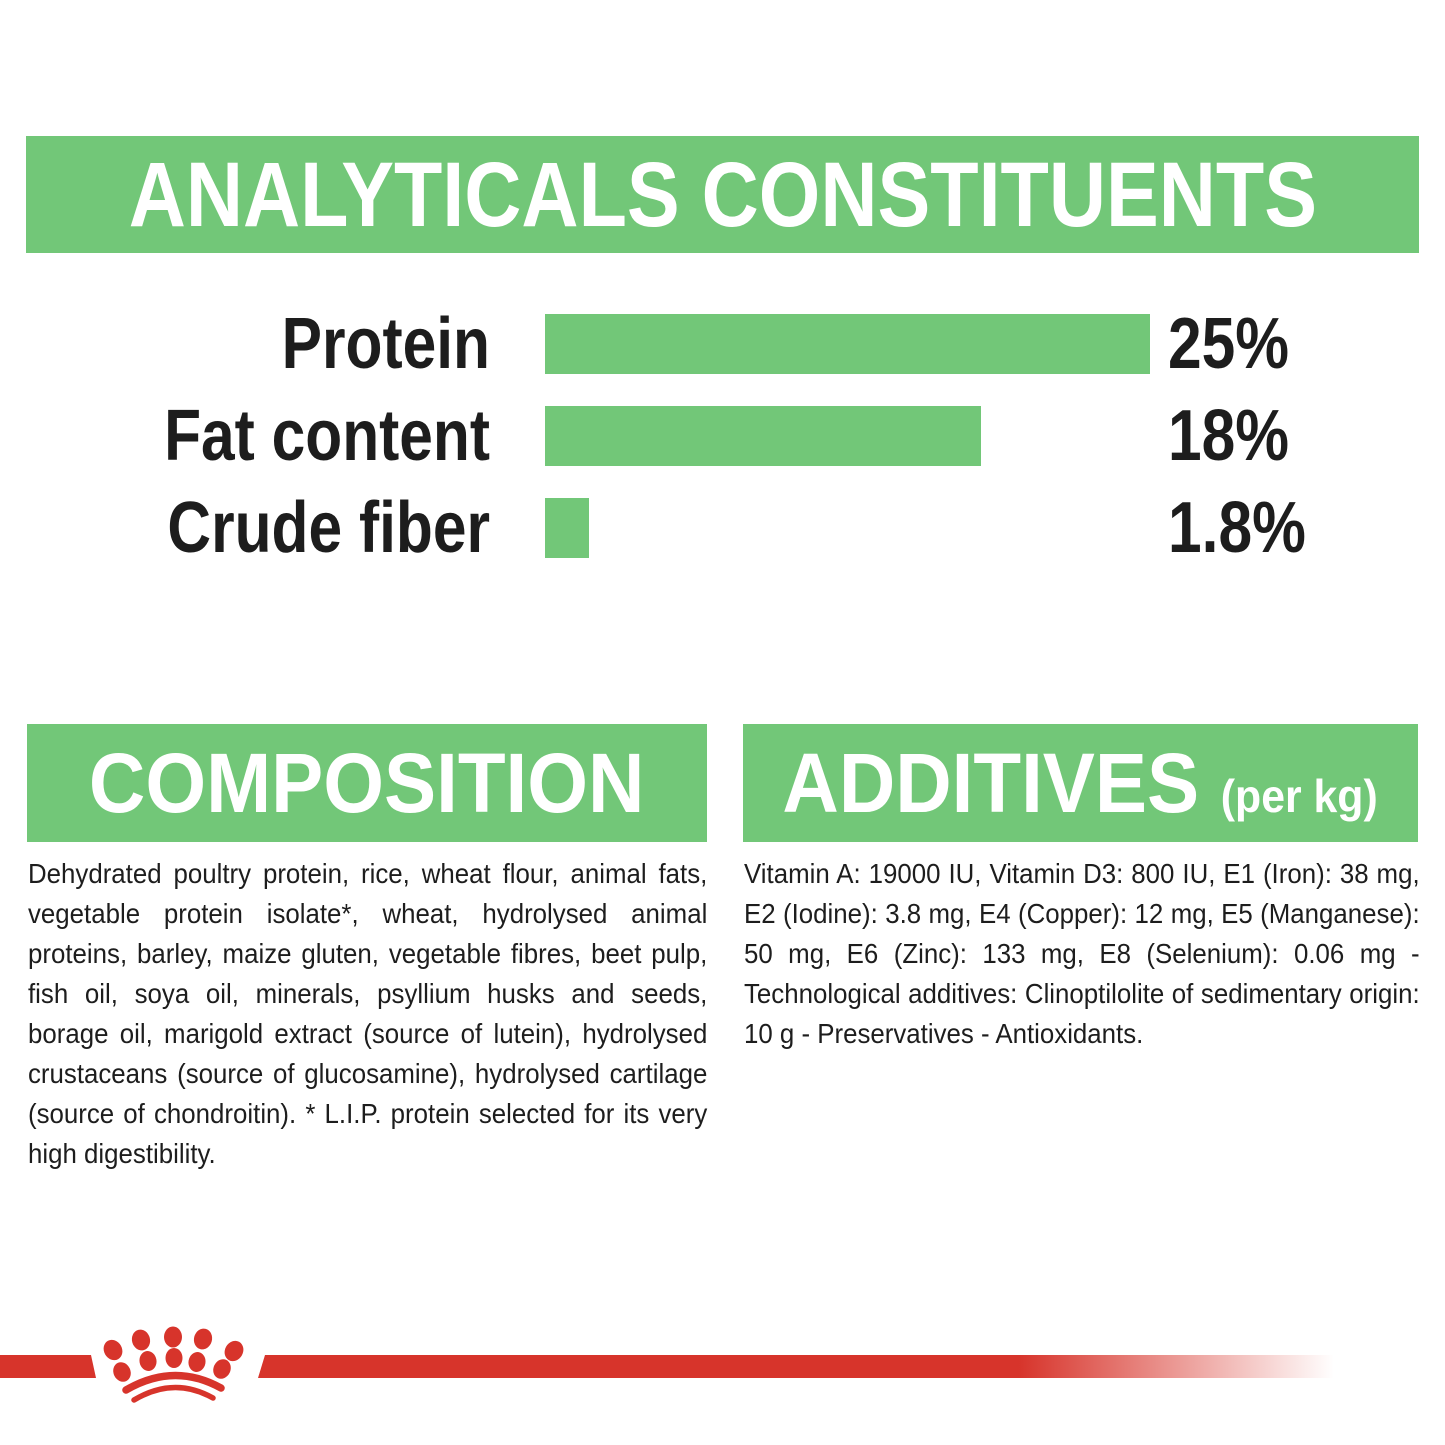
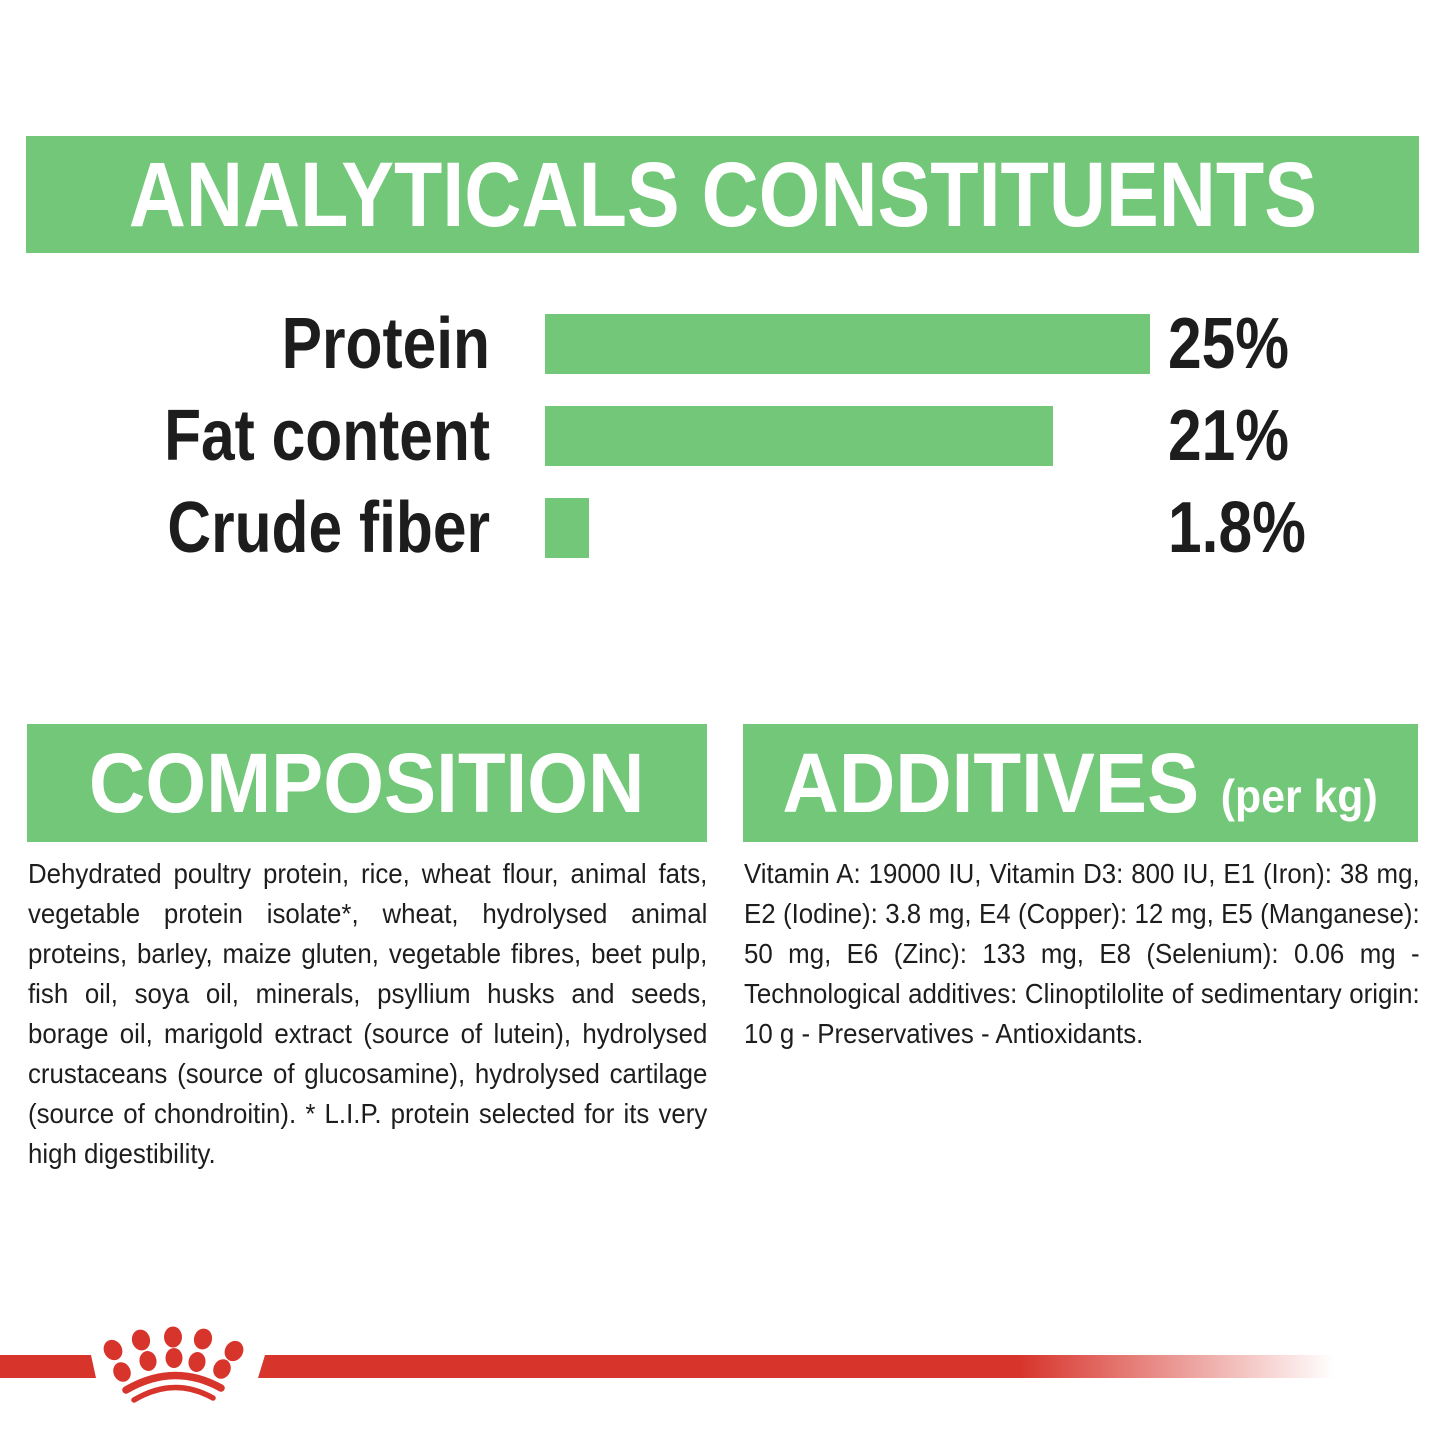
Fat content: 18% -> 21%
